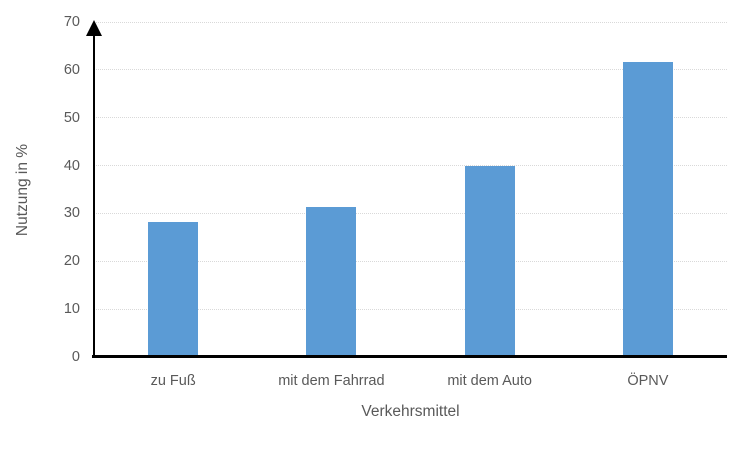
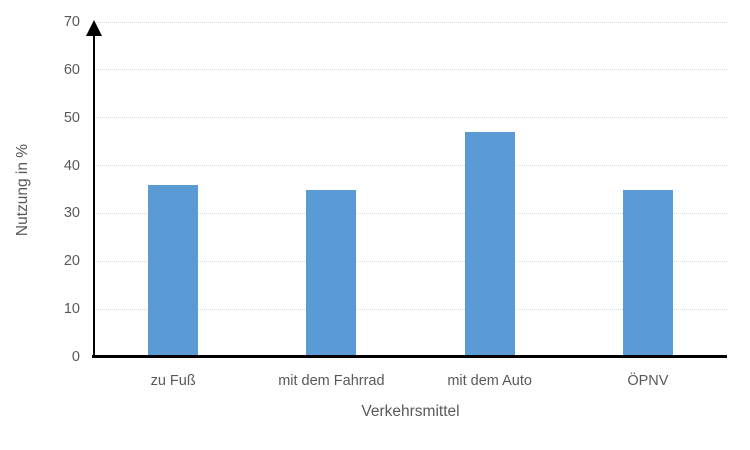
zu Fuß: 28 -> 36
mit dem Fahrrad: 31 -> 35
mit dem Auto: 40 -> 47
ÖPNV: 62 -> 35
